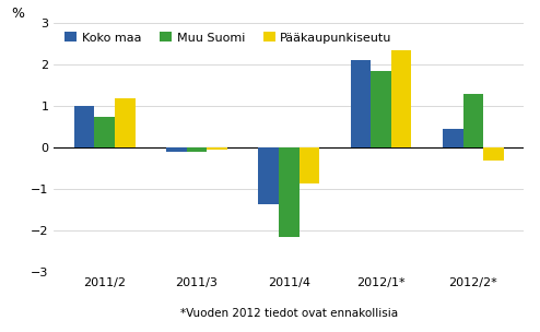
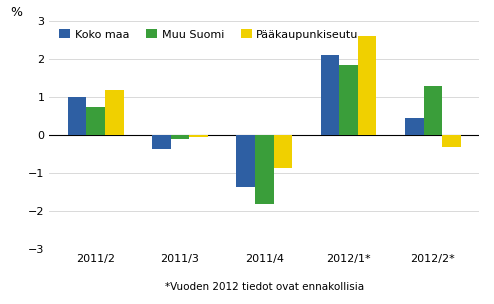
Koko maa/2011/3: -0.10 -> -0.35
Muu Suomi/2011/4: -2.15 -> -1.80
Pääkaupunkiseutu/2012/1*: 2.35 -> 2.60
